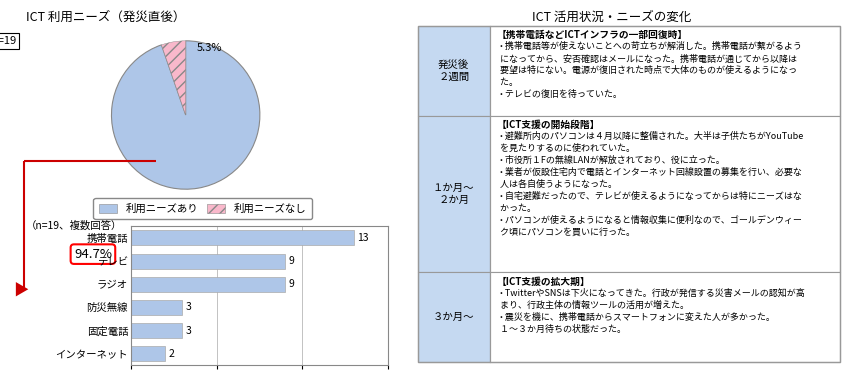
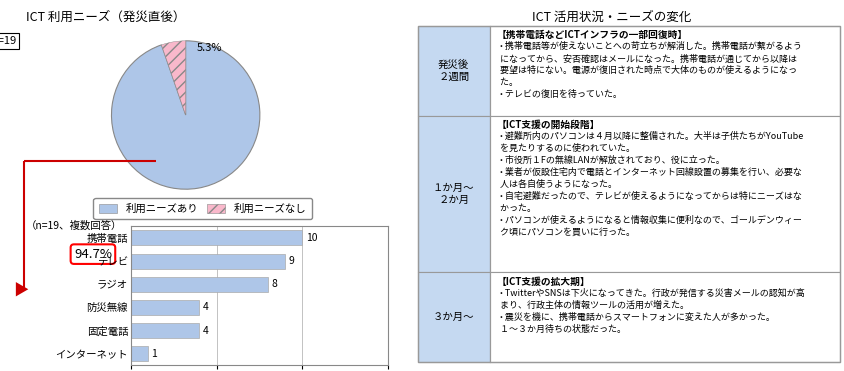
携帯電話: 13 -> 10
ラジオ: 9 -> 8
防災無線: 3 -> 4
固定電話: 3 -> 4
インターネット: 2 -> 1
